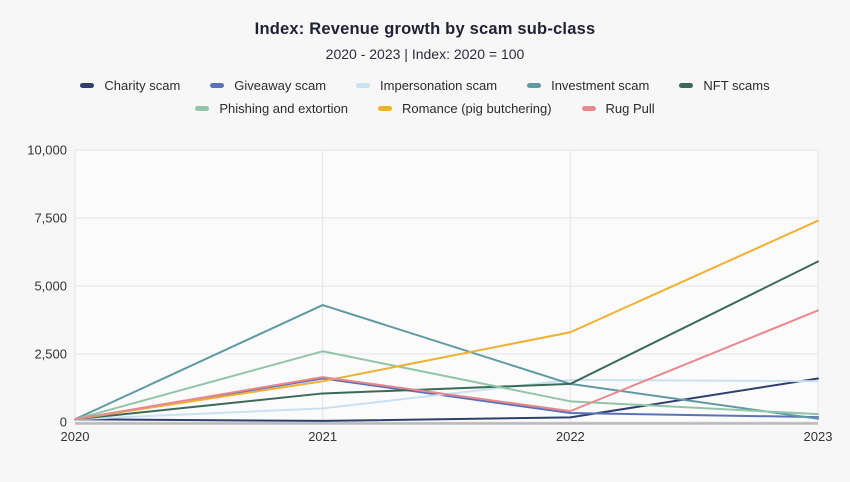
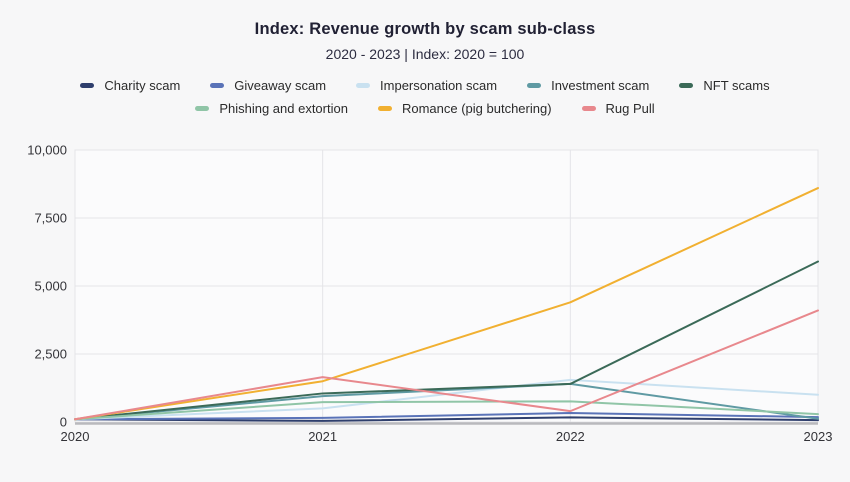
Giveaway scam/2021: 1600 -> 200
Investment scam/2021: 4300 -> 1000
Phishing and extortion/2021: 2600 -> 700
Romance (pig butchering)/2022: 3300 -> 4400
Charity scam/2023: 1600 -> 100
Impersonation scam/2023: 1500 -> 1000
Romance (pig butchering)/2023: 7400 -> 8600
